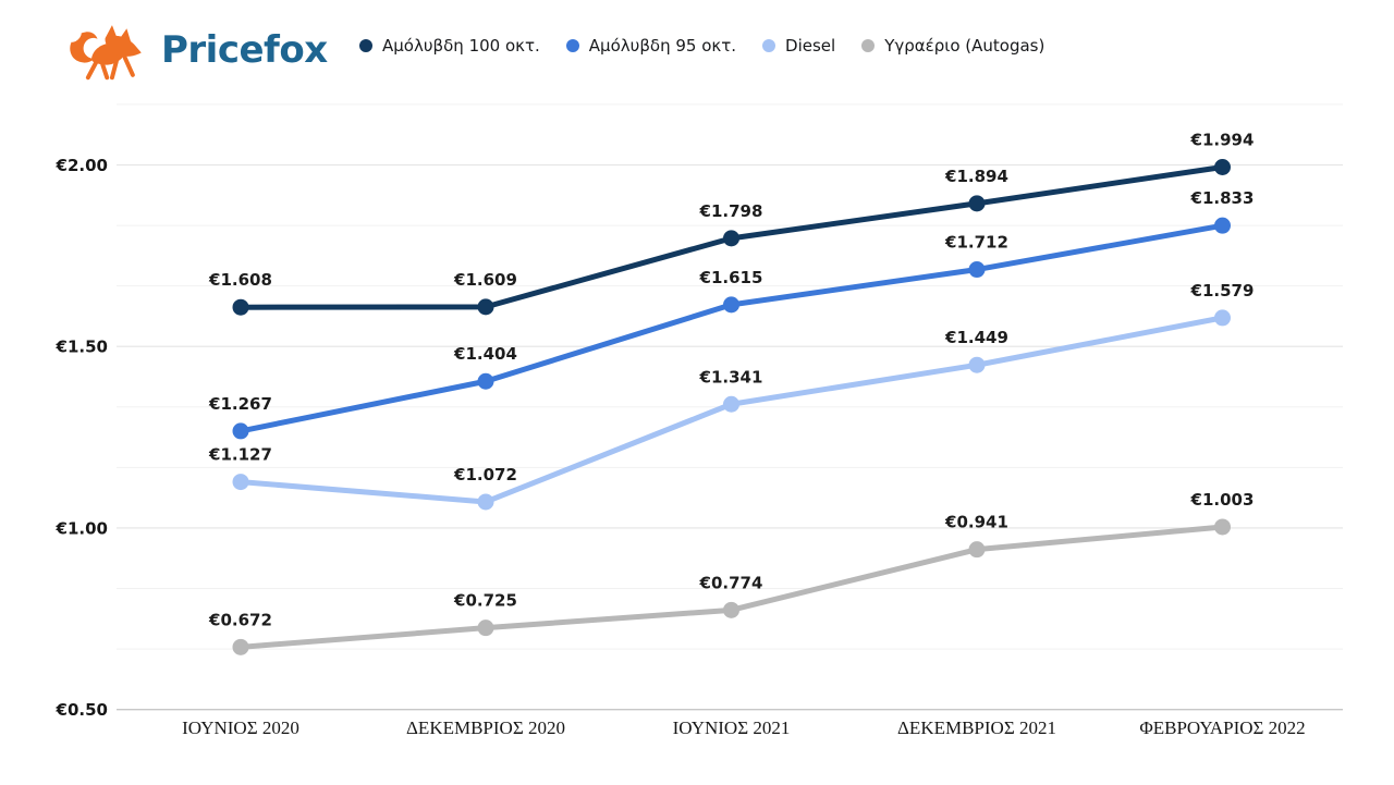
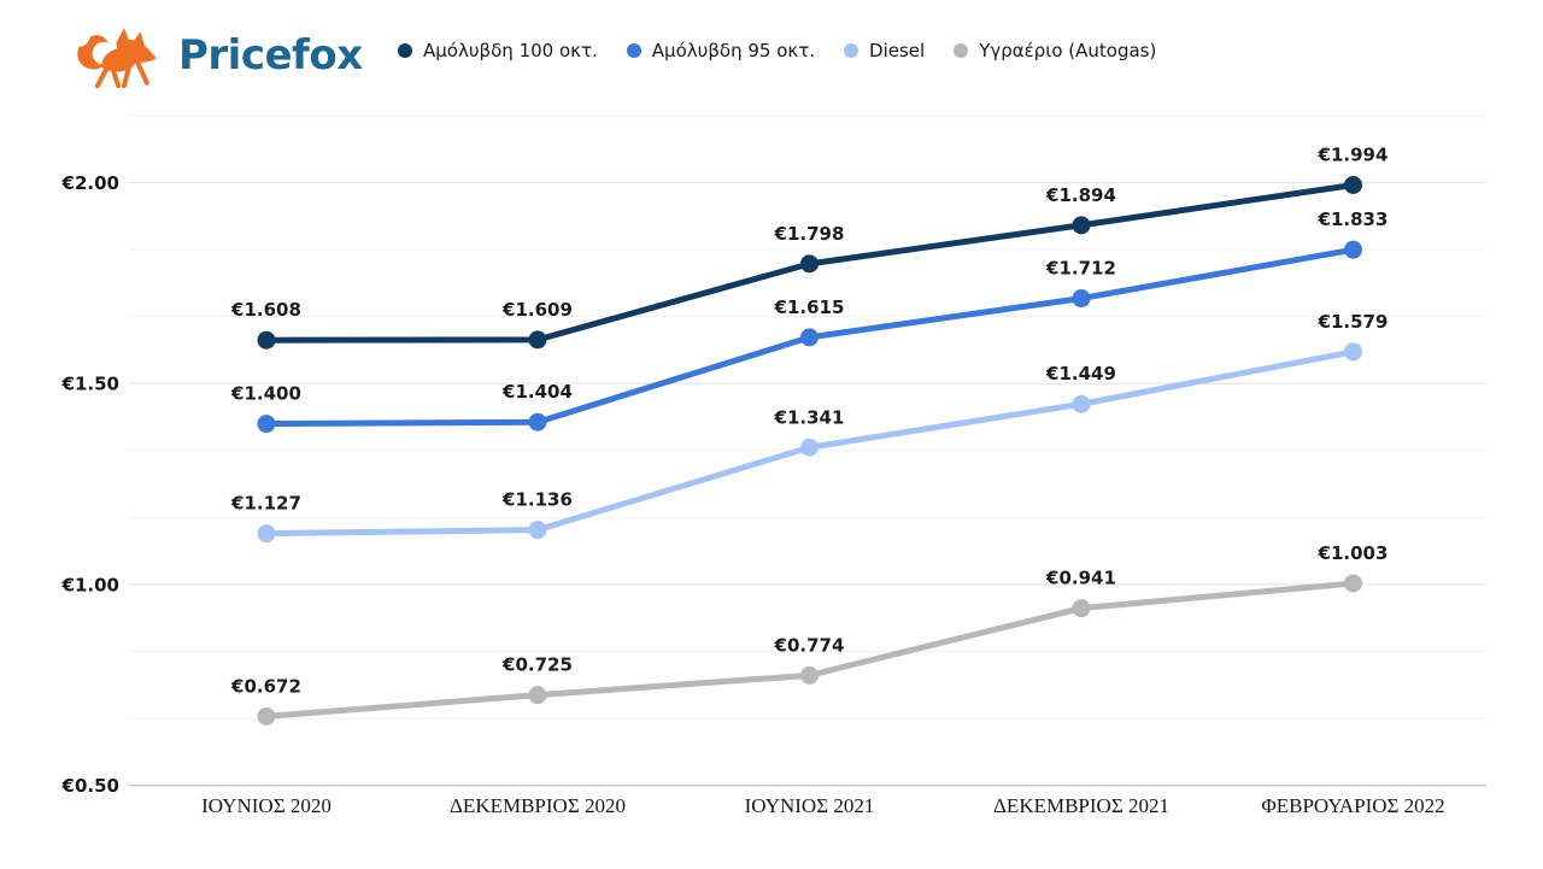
Αμόλυβδη 95 οκτ./ΙΟΥΝΙΟΣ 2020: €1.267 -> €1.400
Diesel/ΔΕΚΕΜΒΡΙΟΣ 2020: €1.072 -> €1.136
